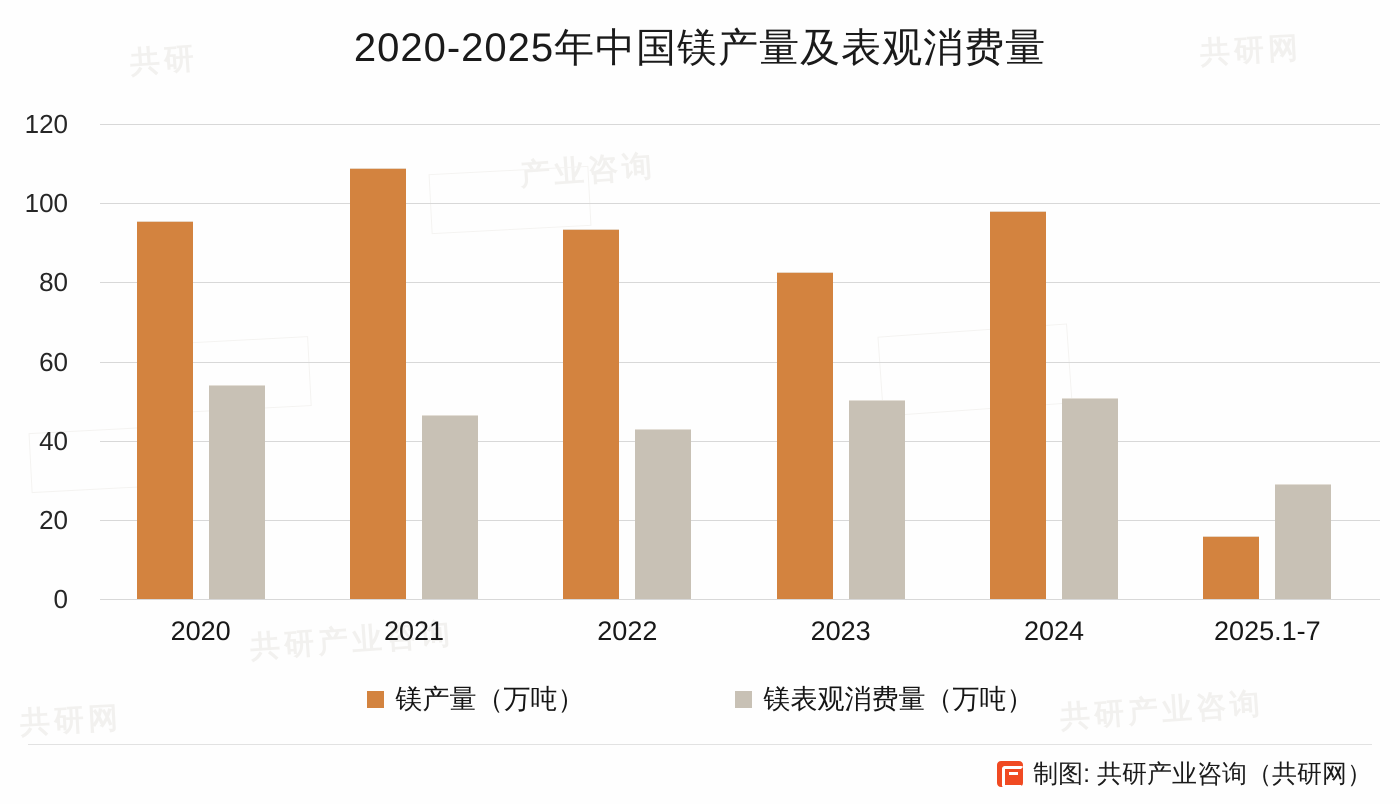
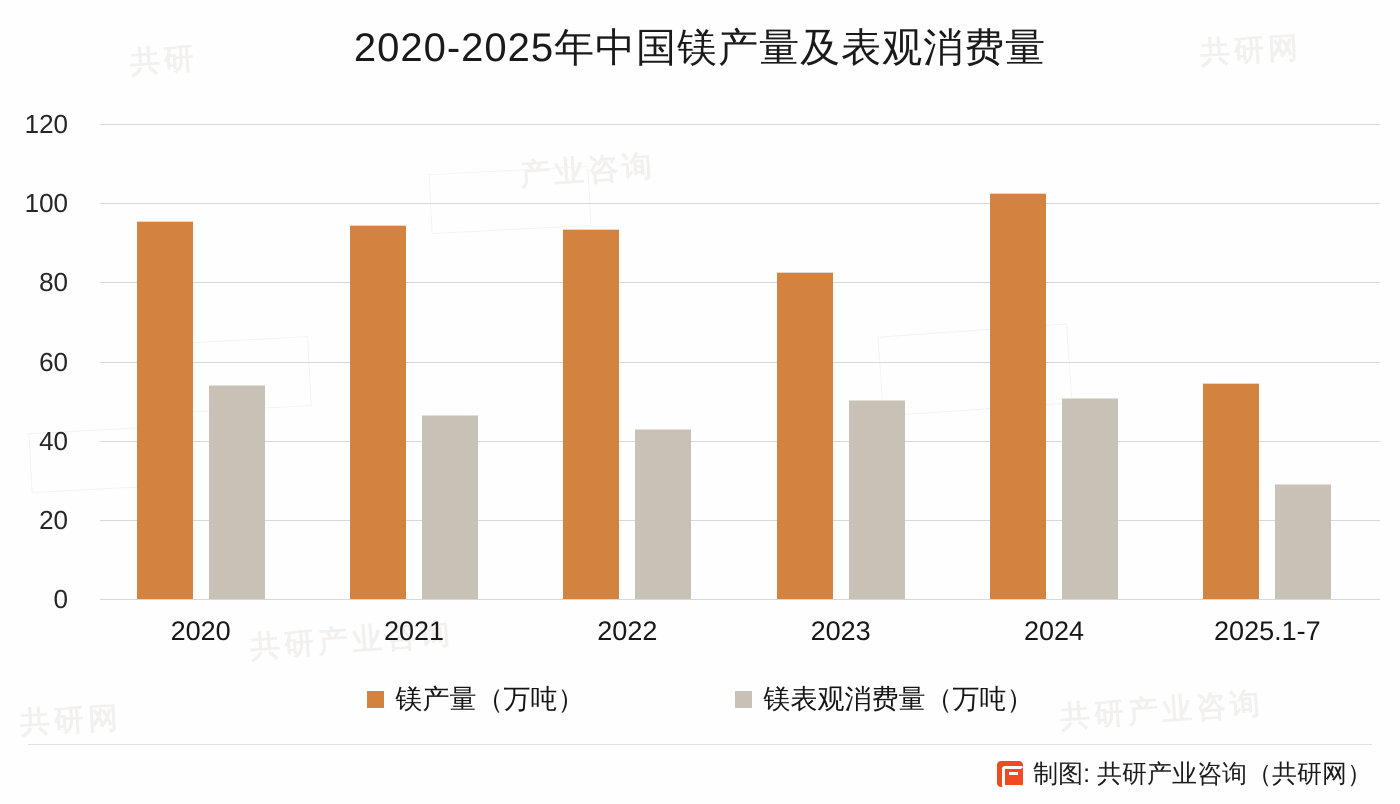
镁产量（万吨）/2021: 109 -> 94
镁产量（万吨）/2024: 98 -> 102
镁产量（万吨）/2025.1-7: 16 -> 54
